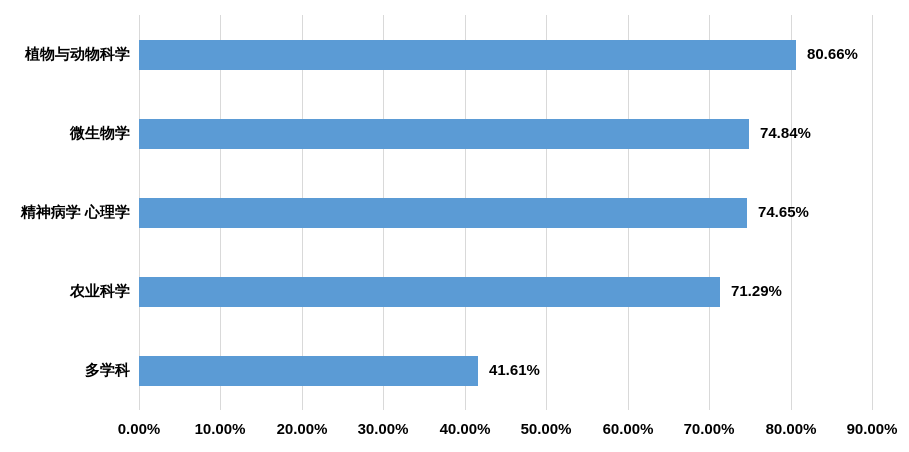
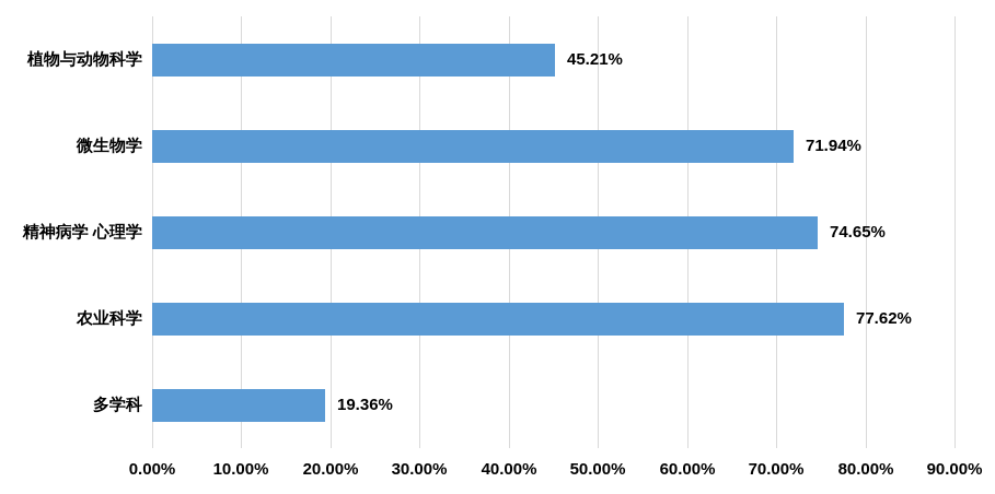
植物与动物科学: 80.66% -> 45.21%
微生物学: 74.84% -> 71.94%
农业科学: 71.29% -> 77.62%
多学科: 41.61% -> 19.36%
